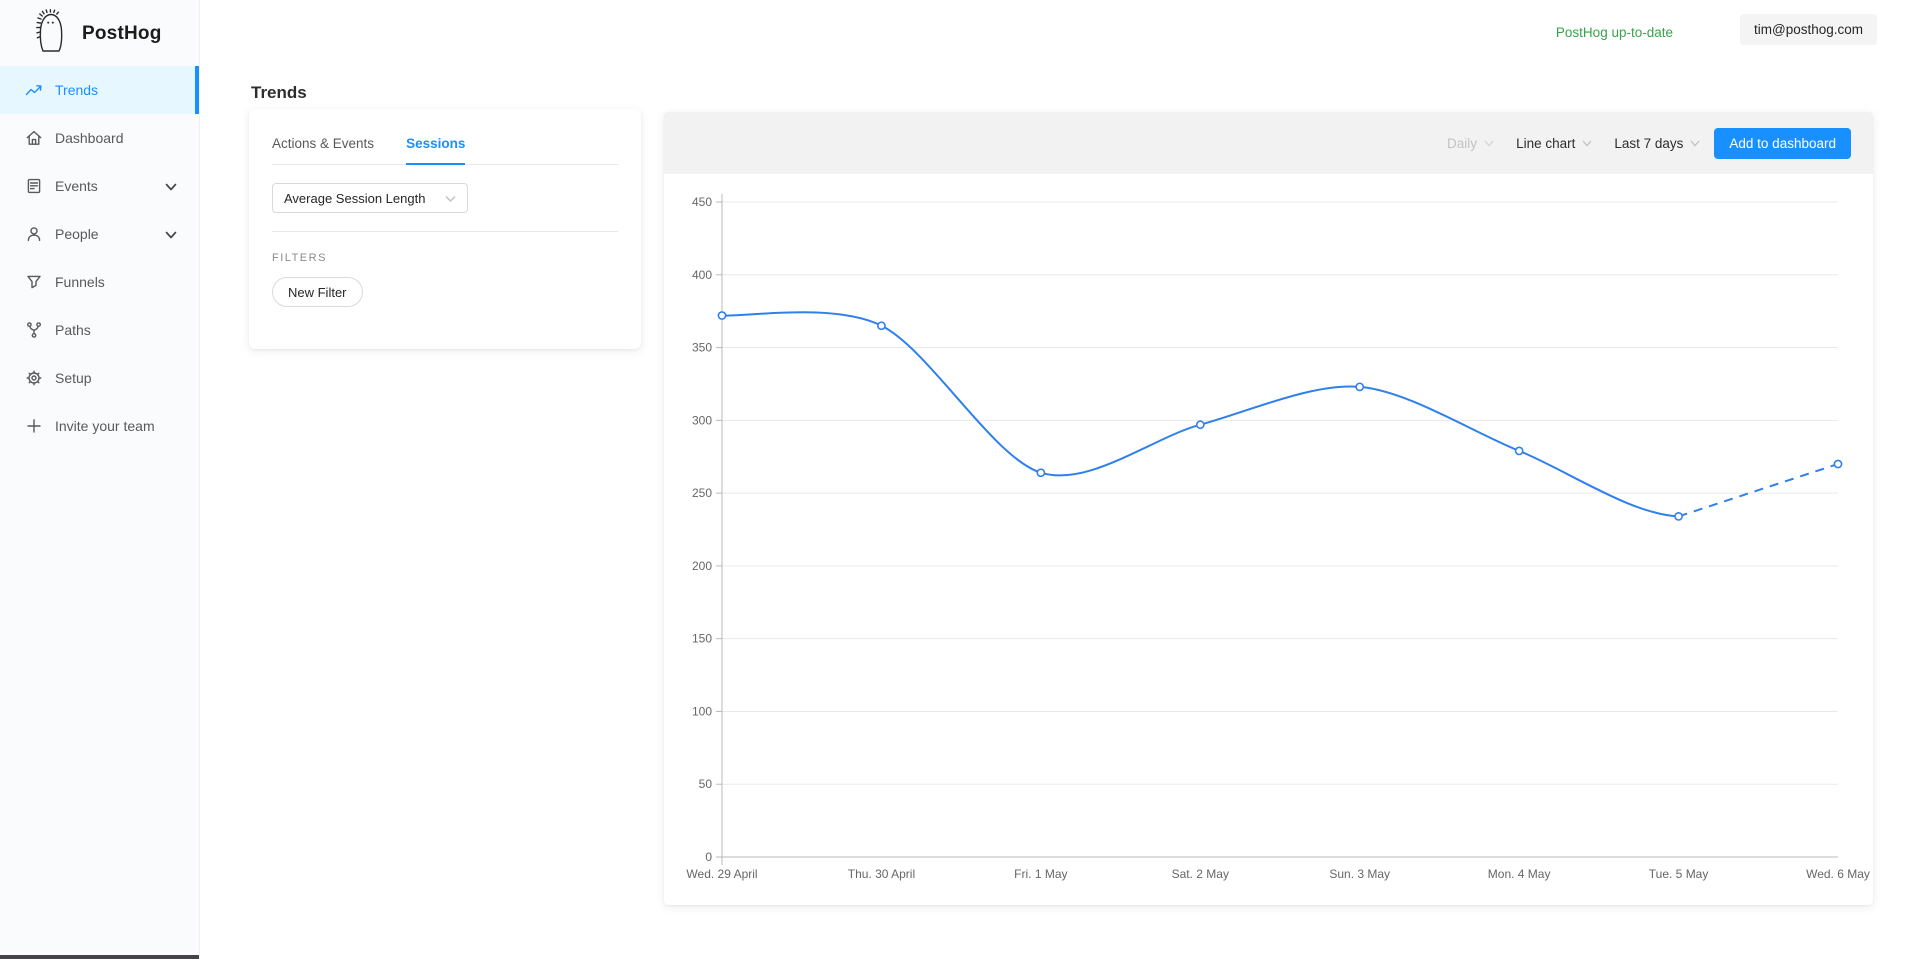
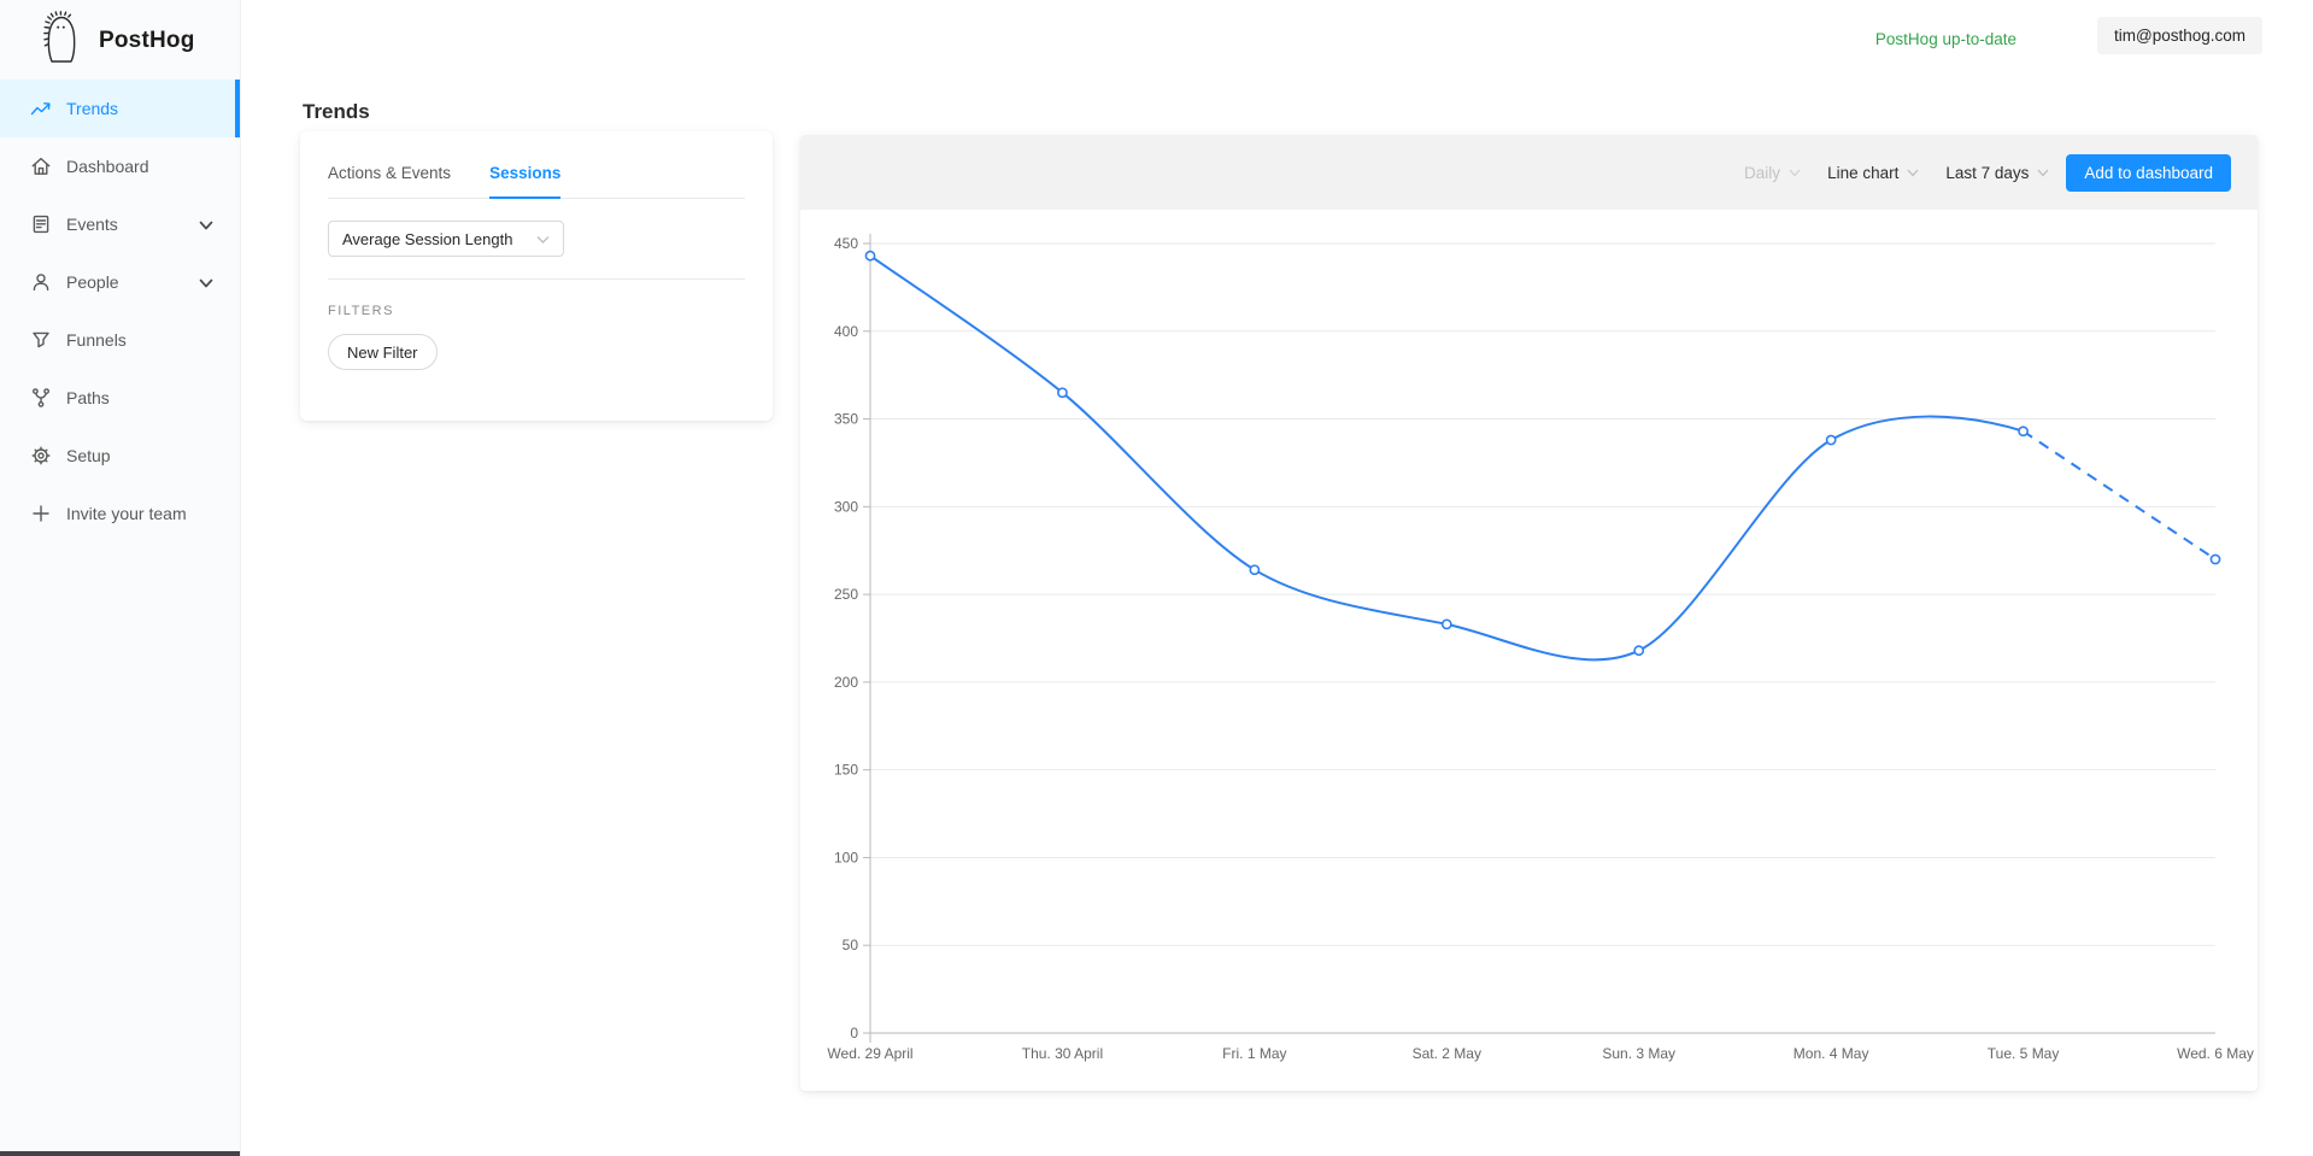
Wed. 29 April: 372 -> 443
Sat. 2 May: 297 -> 233
Sun. 3 May: 323 -> 218
Mon. 4 May: 279 -> 338
Tue. 5 May: 234 -> 343
